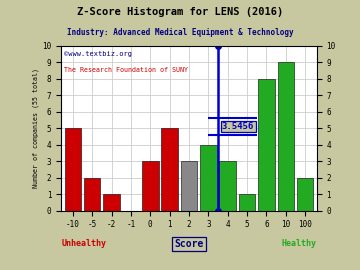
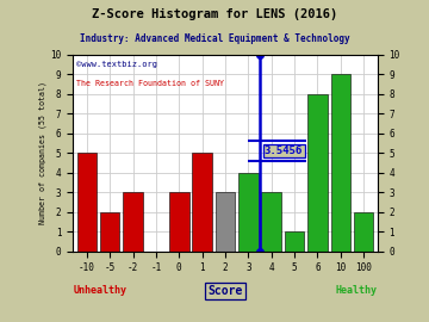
-2: 1 -> 3
